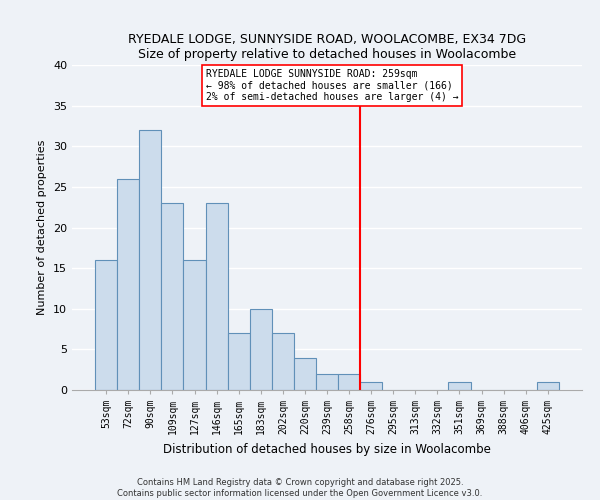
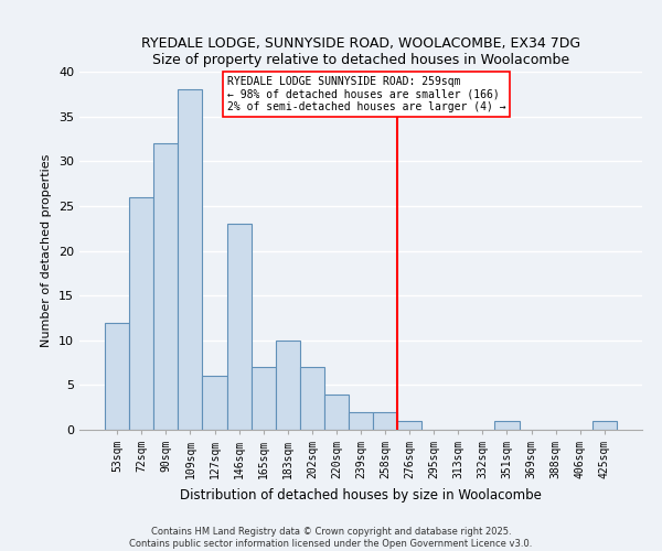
53sqm: 16 -> 12
109sqm: 23 -> 38
127sqm: 16 -> 6
